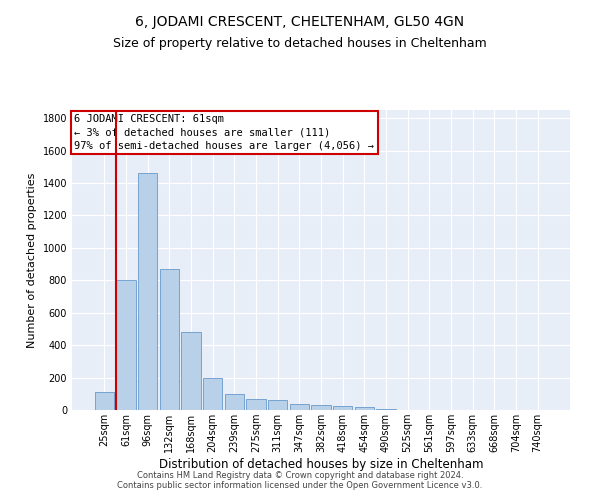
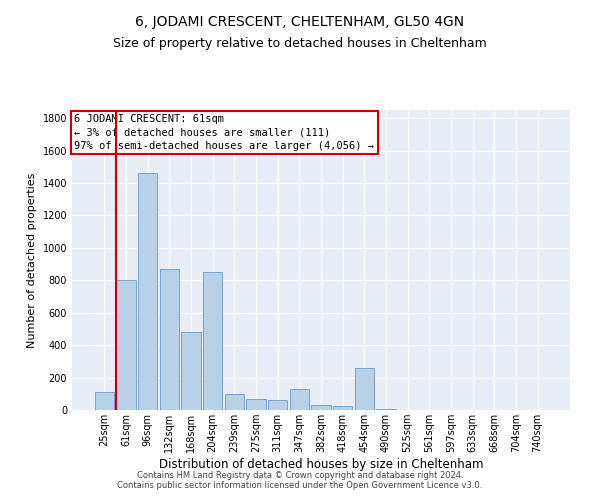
204sqm: 200 -> 850
347sqm: 40 -> 130
454sqm: 20 -> 260
